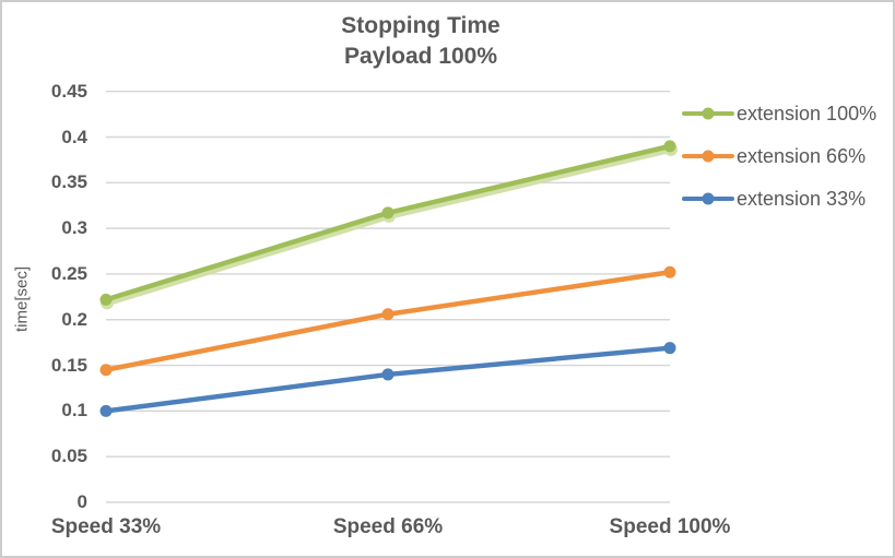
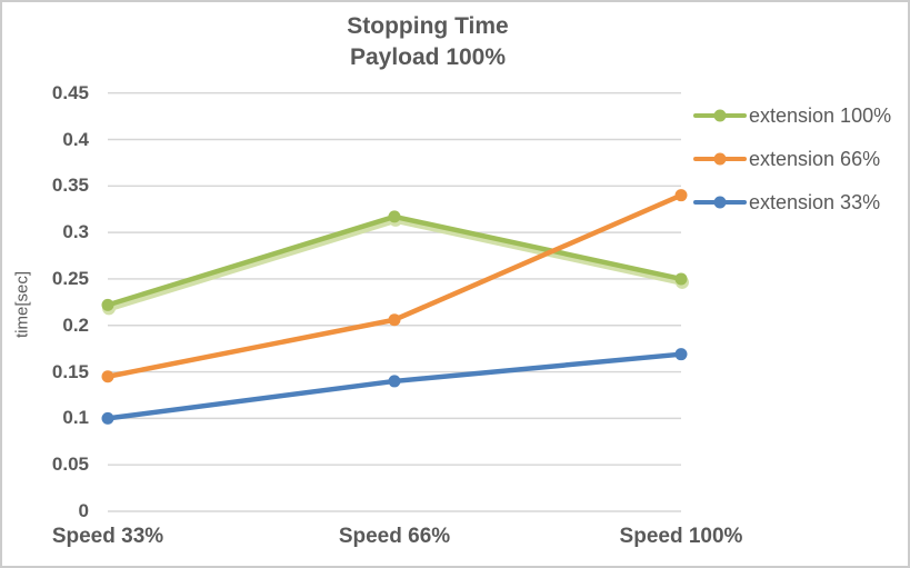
extension 100%/Speed 100%: 0.39 -> 0.25
extension 66%/Speed 100%: 0.25 -> 0.34
